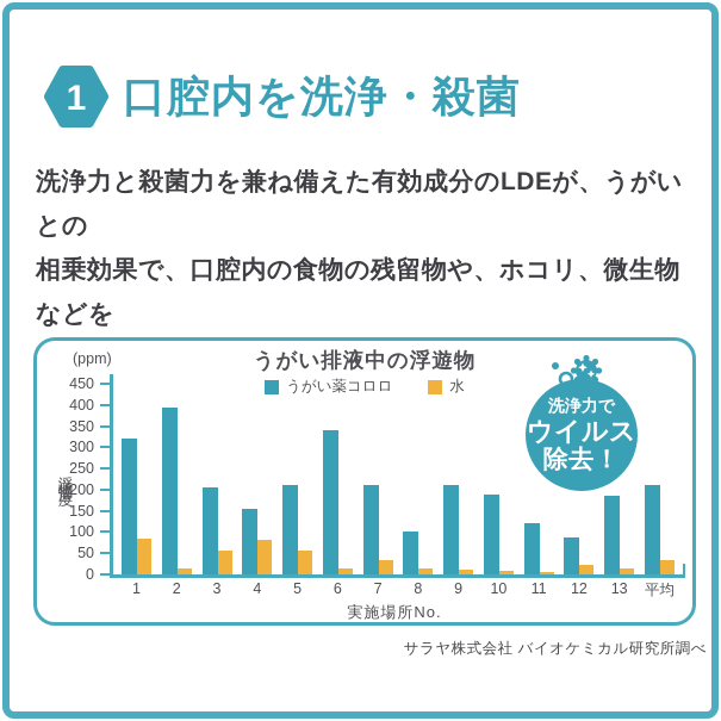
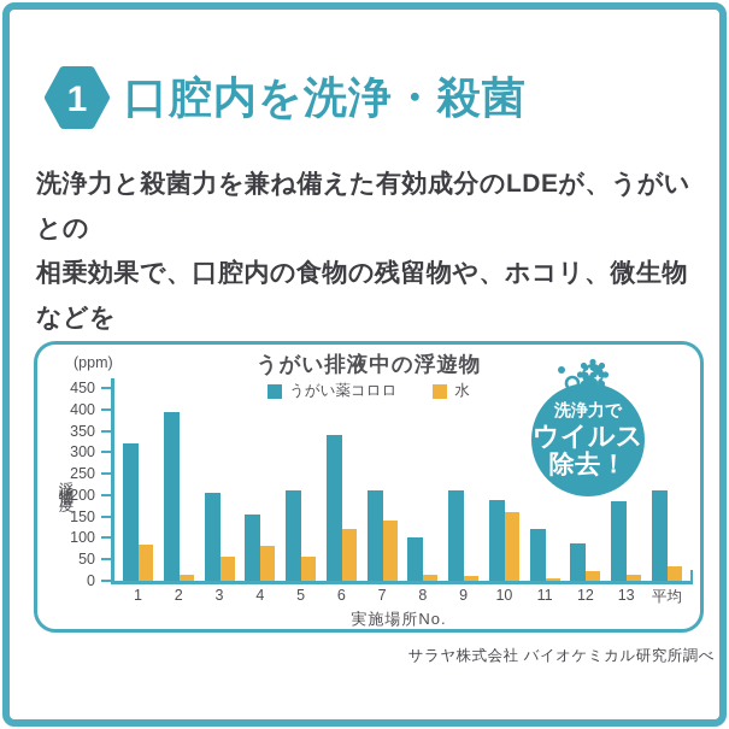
水/6: 20 -> 120
水/7: 30 -> 140
水/10: 10 -> 160
